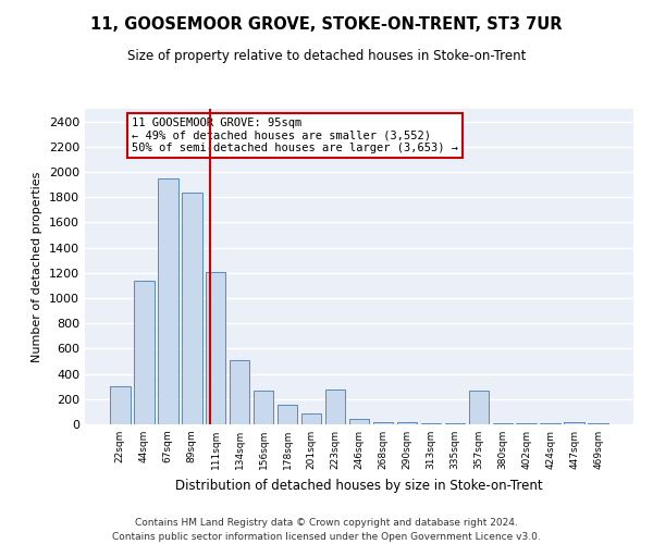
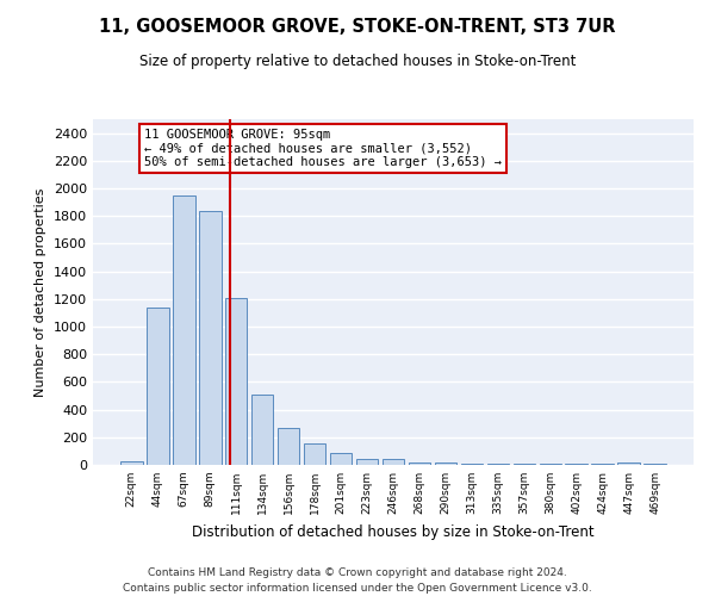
22sqm: 300 -> 30
223sqm: 280 -> 40
357sqm: 270 -> 0
